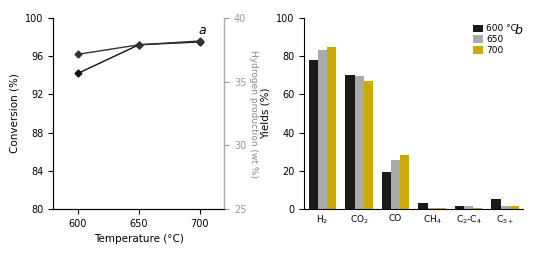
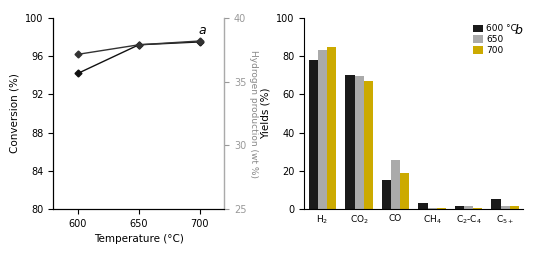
600 °C/CO: 20 -> 15
700/CO: 28 -> 19
